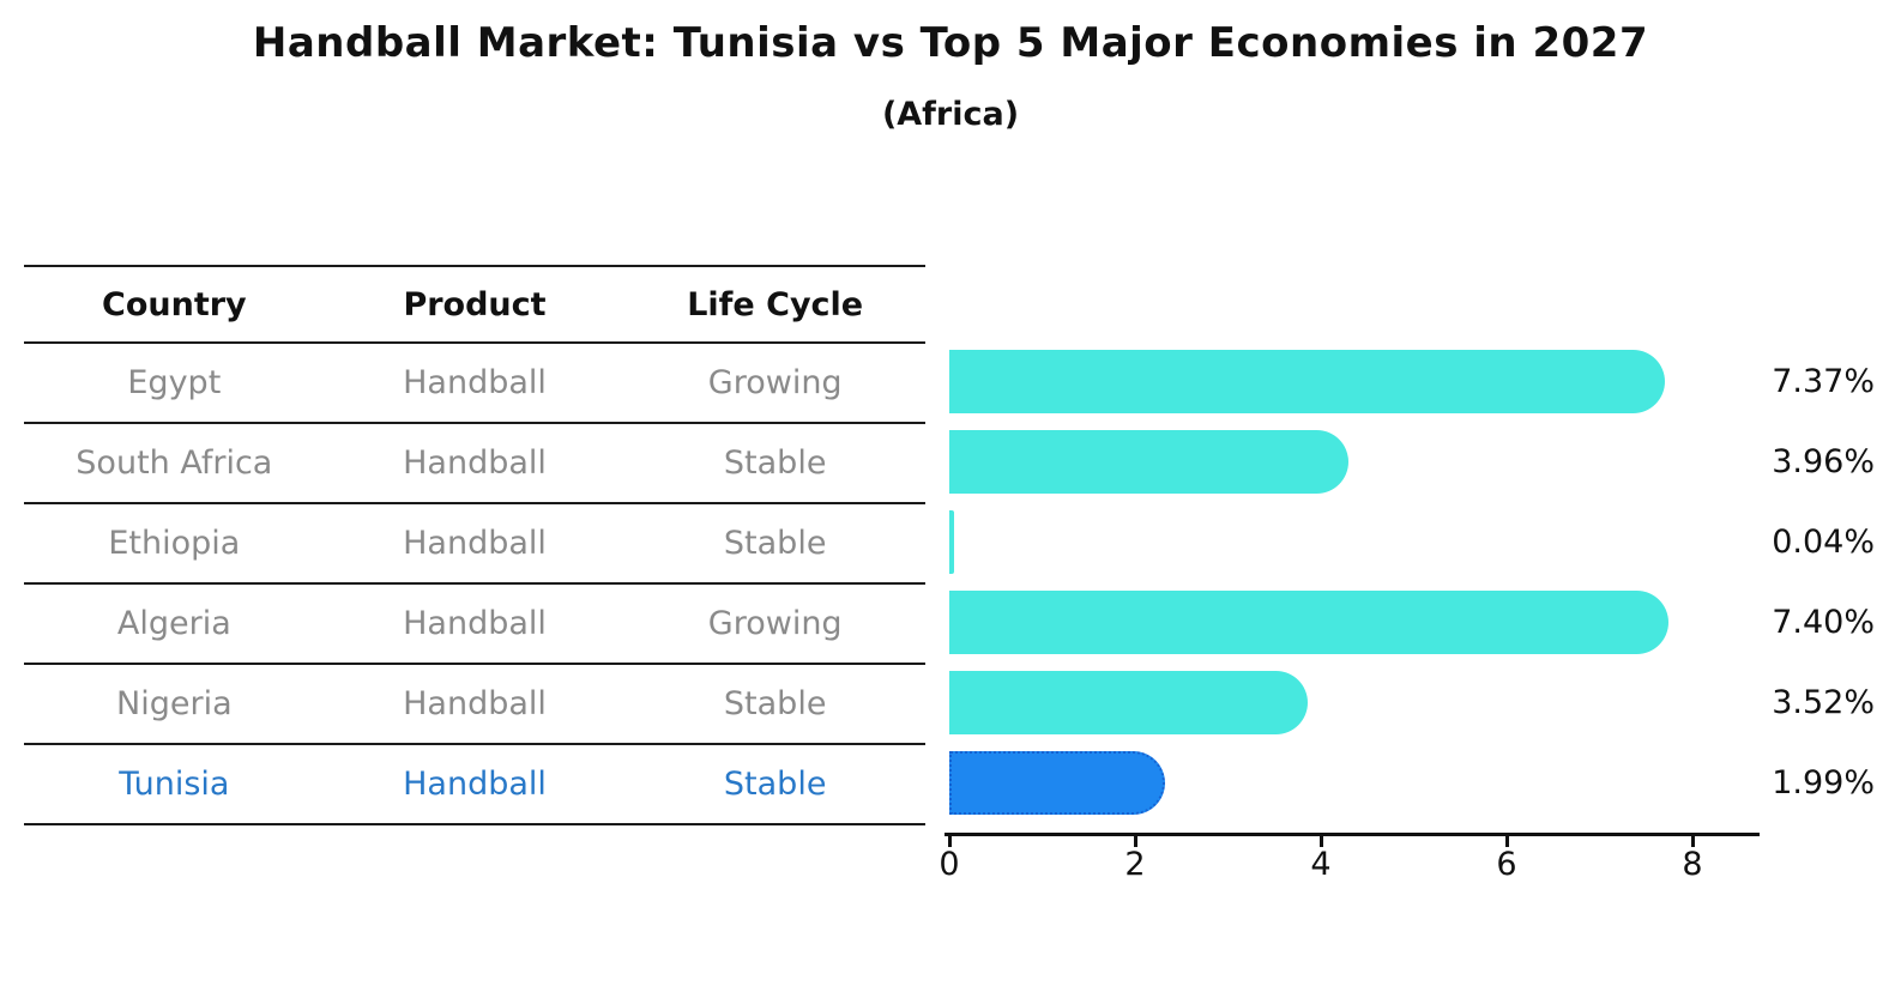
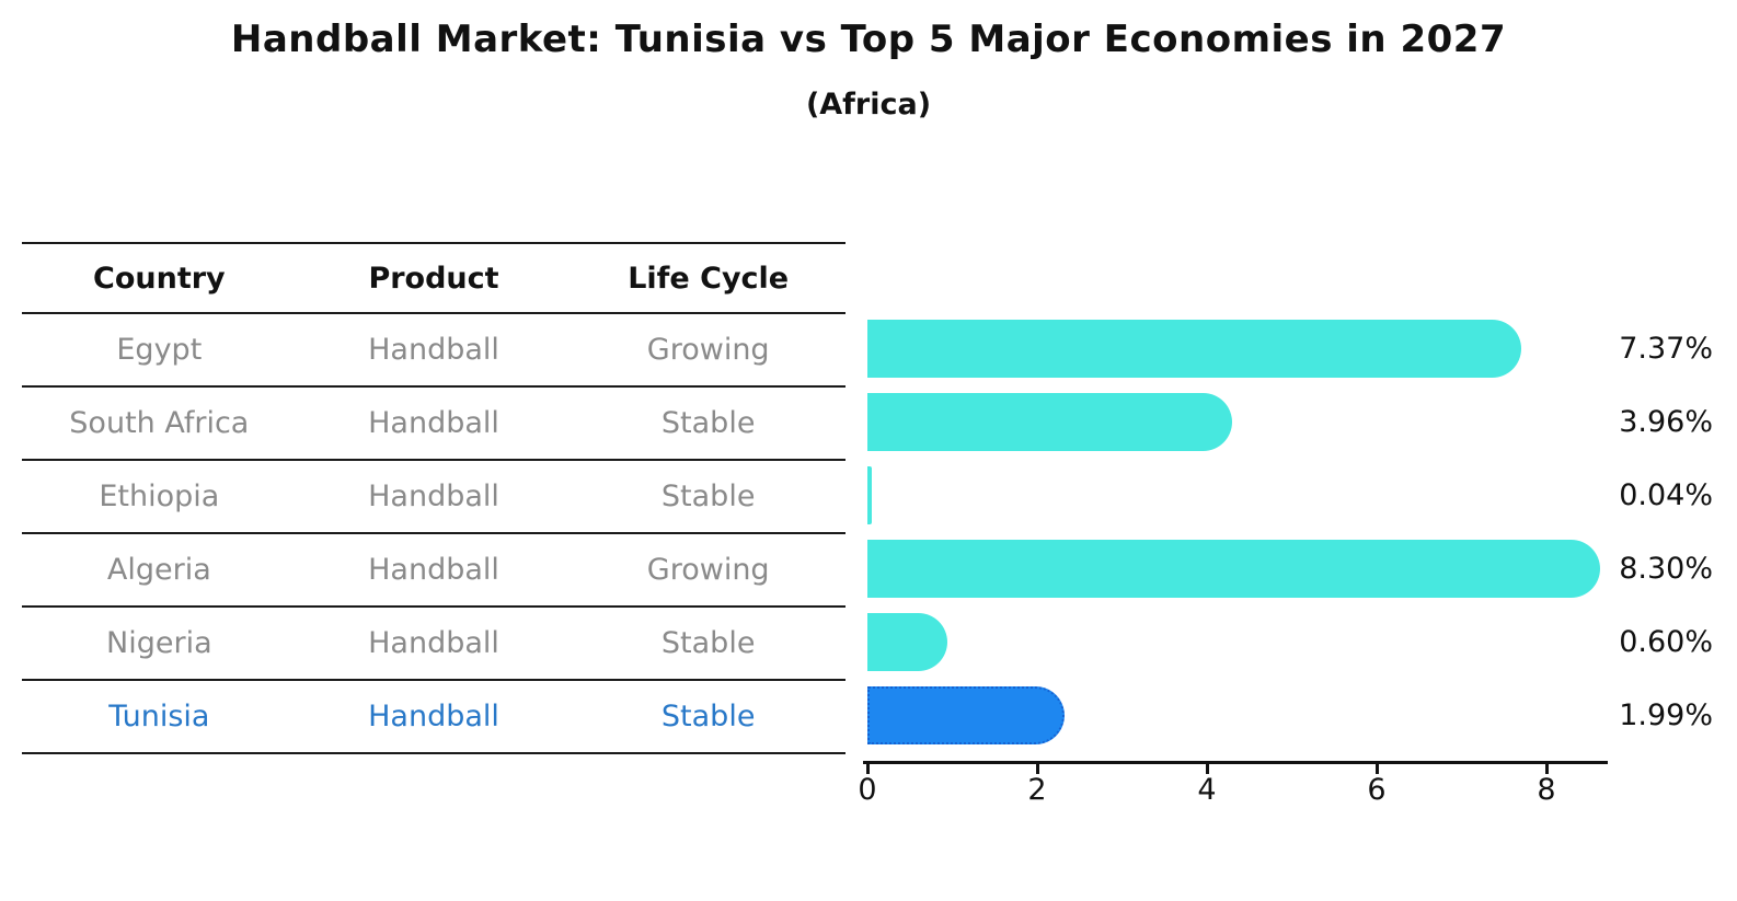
Algeria: 7.40% -> 8.30%
Nigeria: 3.52% -> 0.60%
